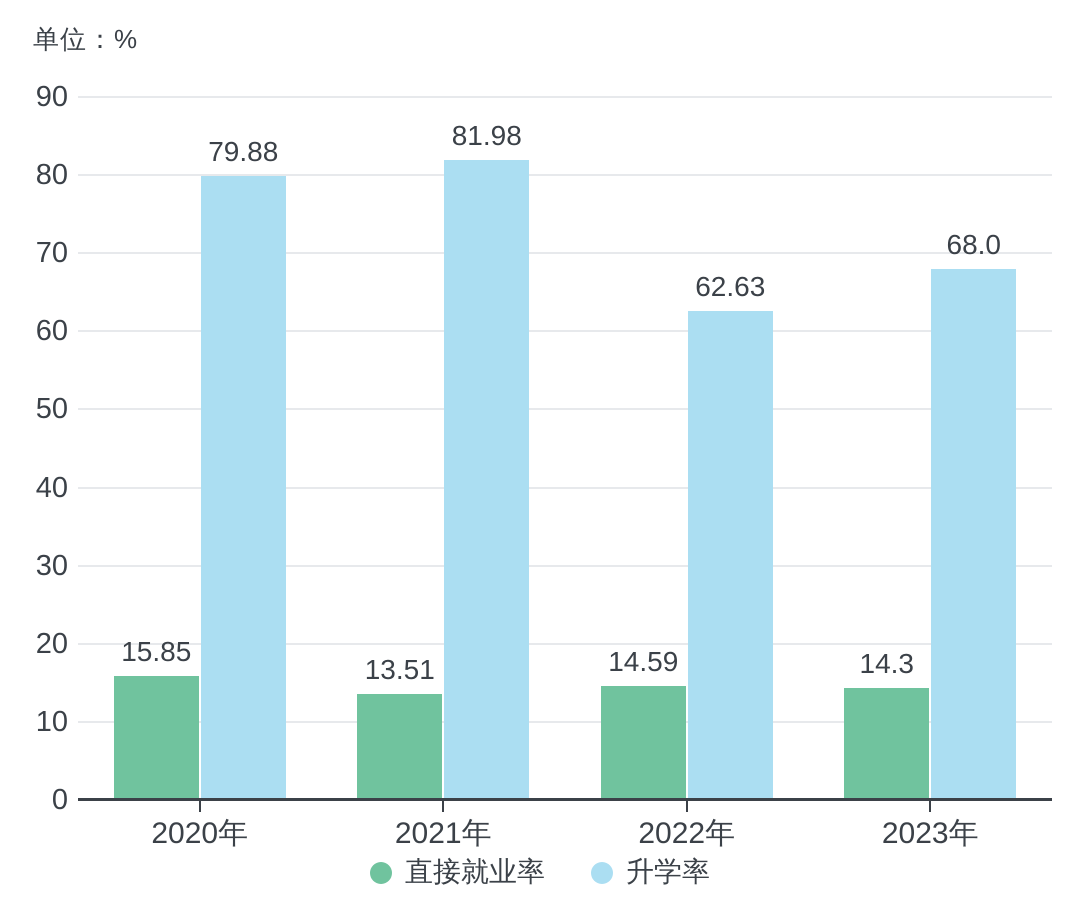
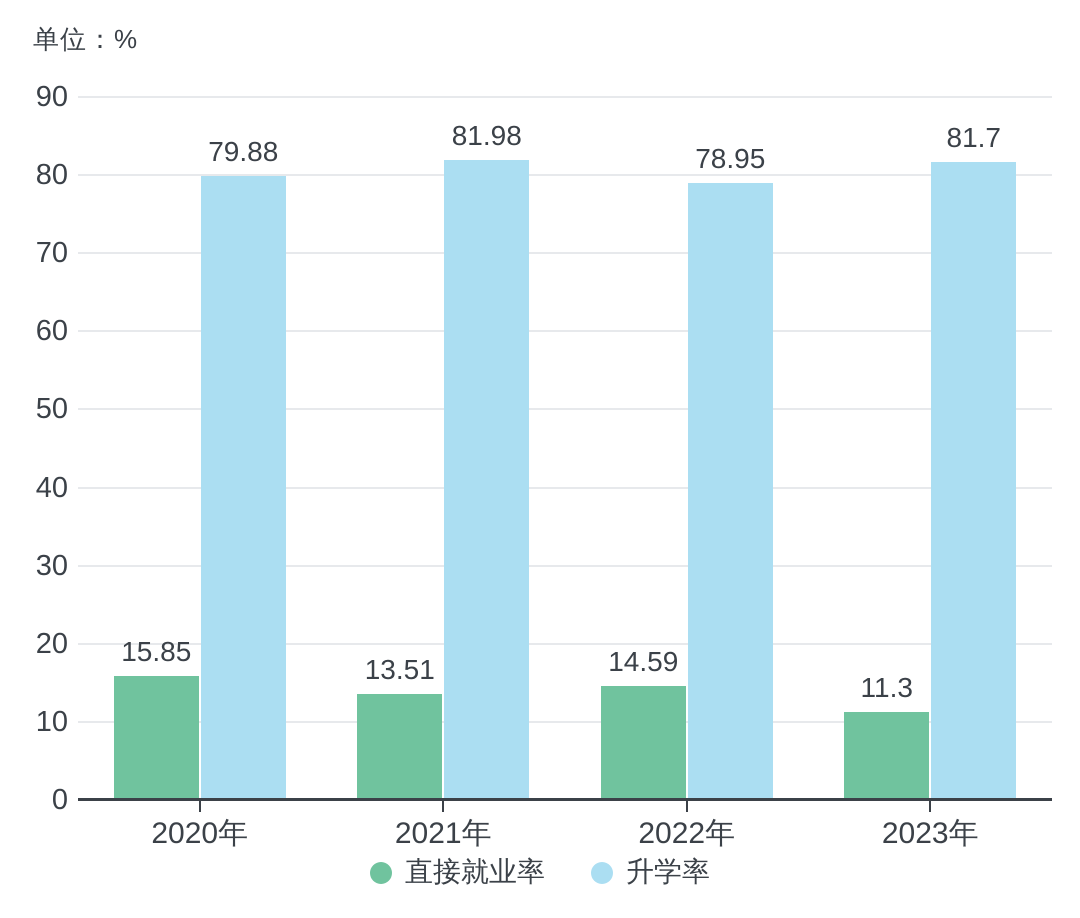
升学率/2022年: 62.63 -> 78.95
直接就业率/2023年: 14.3 -> 11.3
升学率/2023年: 68.0 -> 81.7
